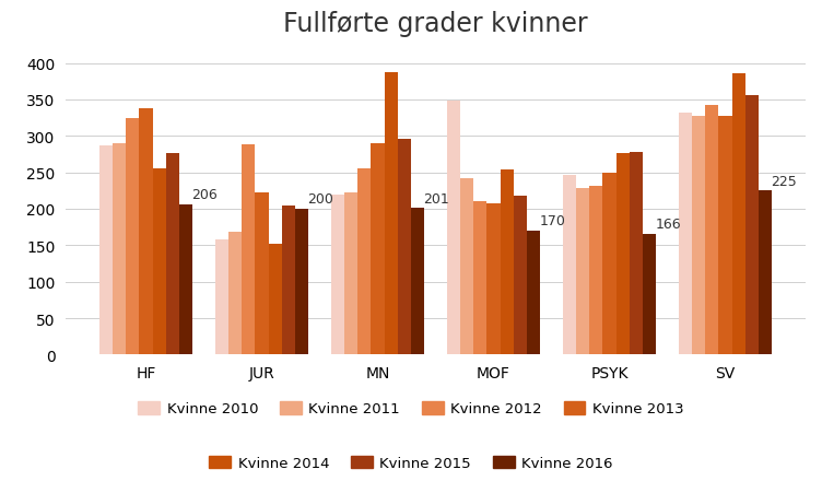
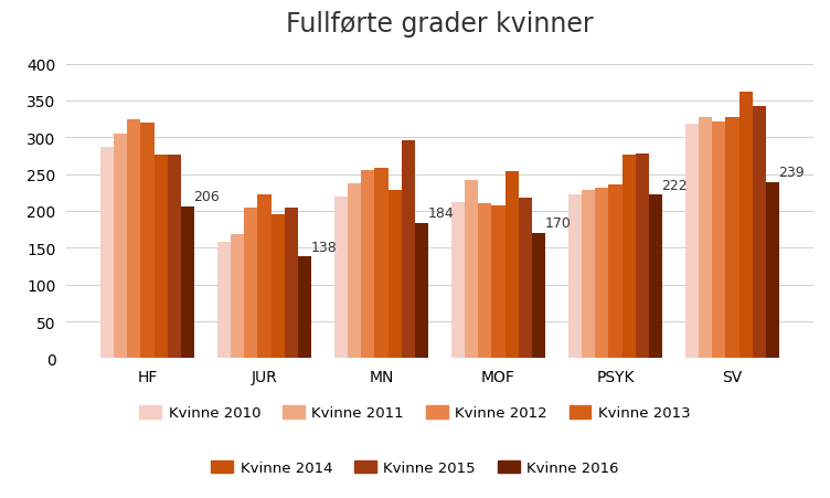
Kvinne 2011/HF: 290 -> 305
Kvinne 2013/HF: 338 -> 320
Kvinne 2014/HF: 256 -> 276
Kvinne 2012/JUR: 288 -> 205
Kvinne 2014/JUR: 152 -> 196
Kvinne 2016/JUR: 200 -> 138
Kvinne 2011/MN: 222 -> 238
Kvinne 2013/MN: 290 -> 258
Kvinne 2014/MN: 388 -> 228
Kvinne 2016/MN: 201 -> 184
Kvinne 2010/MOF: 348 -> 212
Kvinne 2010/PSYK: 246 -> 222
Kvinne 2013/PSYK: 250 -> 236
Kvinne 2016/PSYK: 166 -> 222
Kvinne 2010/SV: 332 -> 318
Kvinne 2012/SV: 342 -> 322
Kvinne 2014/SV: 386 -> 362
Kvinne 2015/SV: 356 -> 343
Kvinne 2016/SV: 225 -> 239
